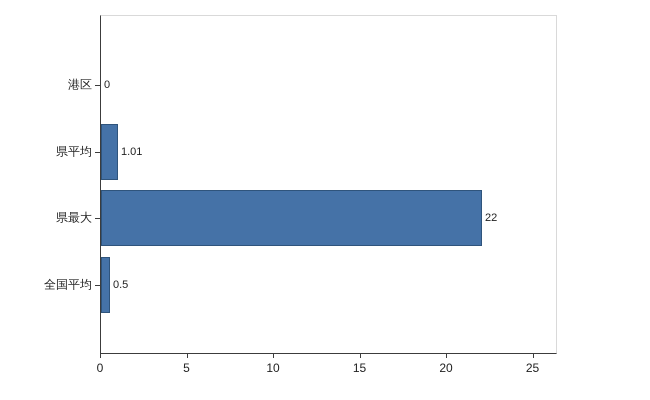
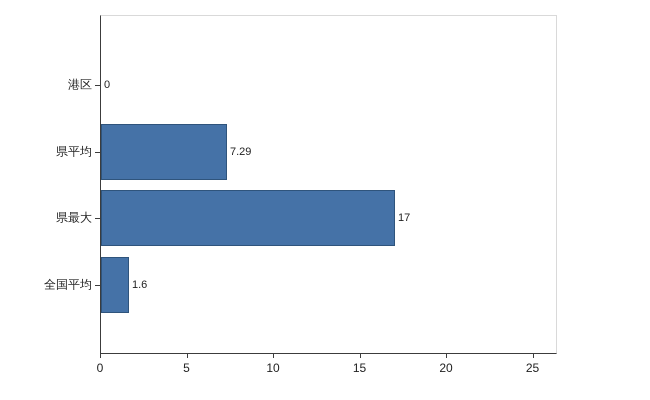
県平均: 1.01 -> 7.29
県最大: 22 -> 17
全国平均: 0.5 -> 1.6
